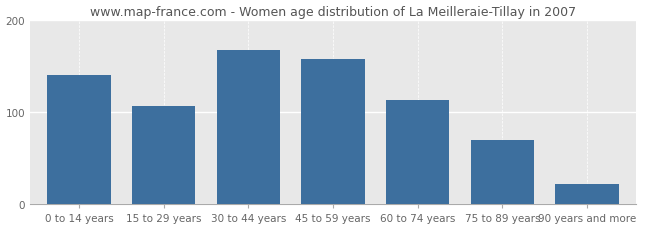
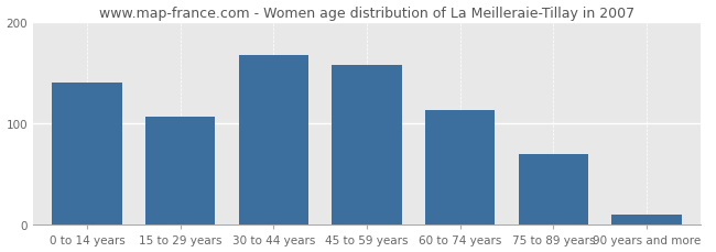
90 years and more: 22 -> 10
